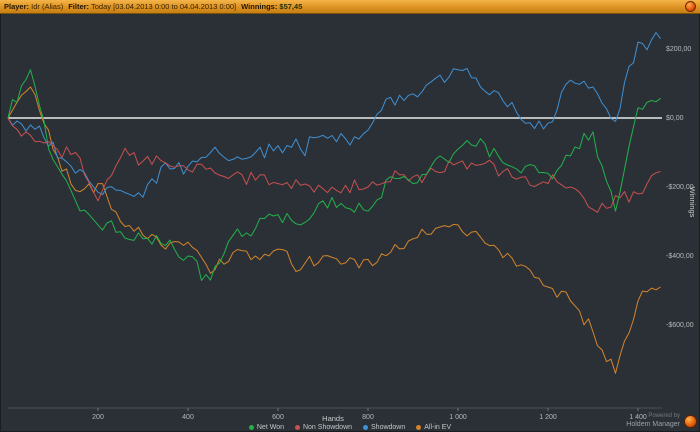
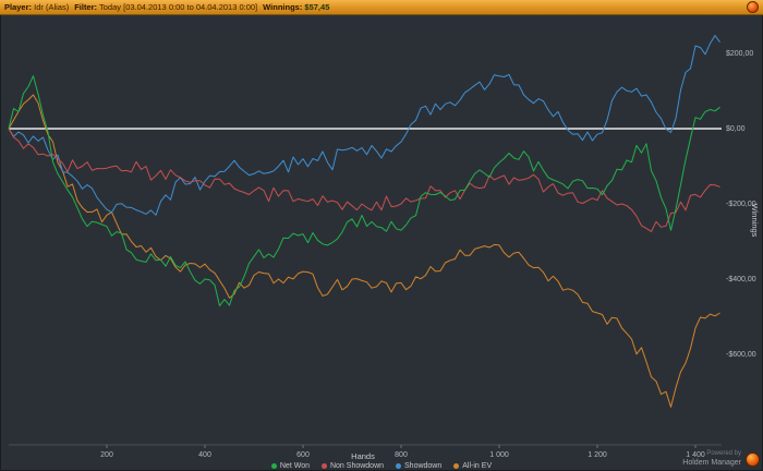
Net Won/200: -$310 -> -$260
Non Showdown/200: -$240 -> -$100
All-in EV/200: -$190 -> -$230
Non Showdown/1400: -$220 -> -$180
